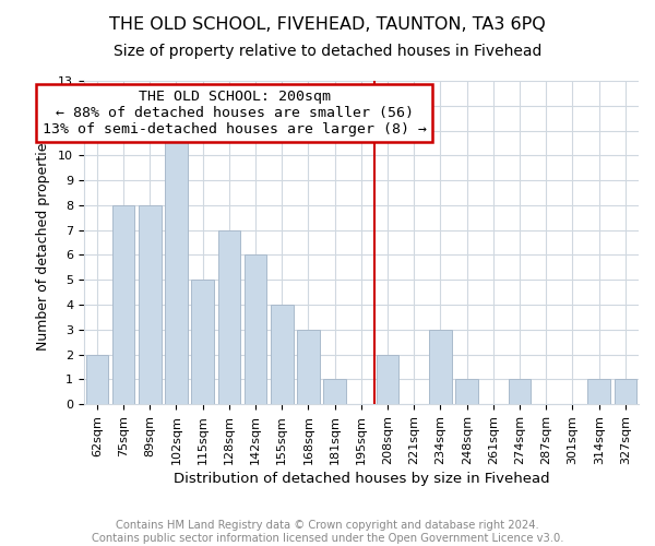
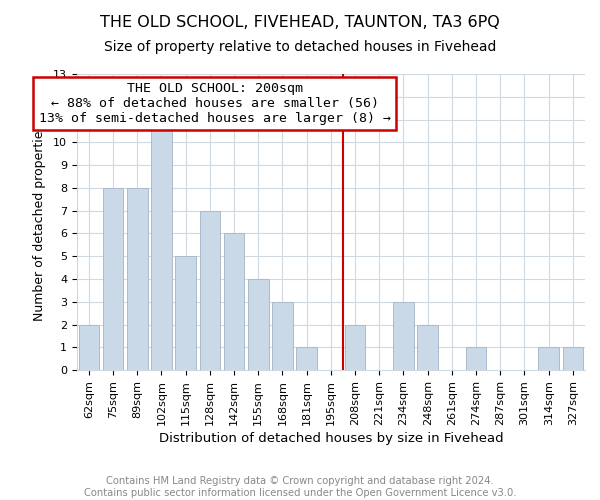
248sqm: 1 -> 2
